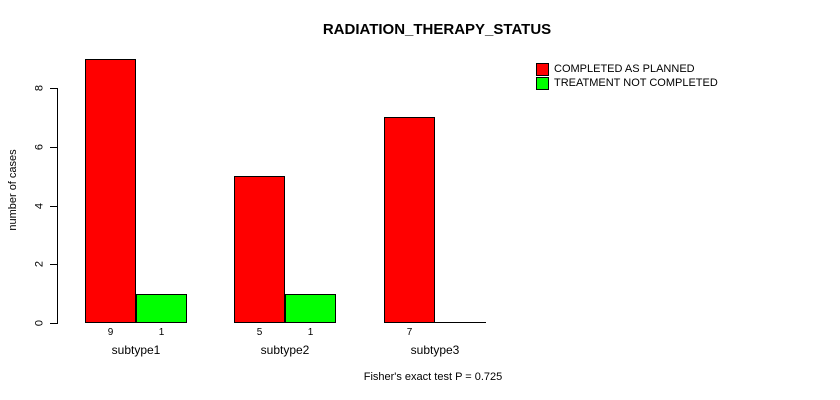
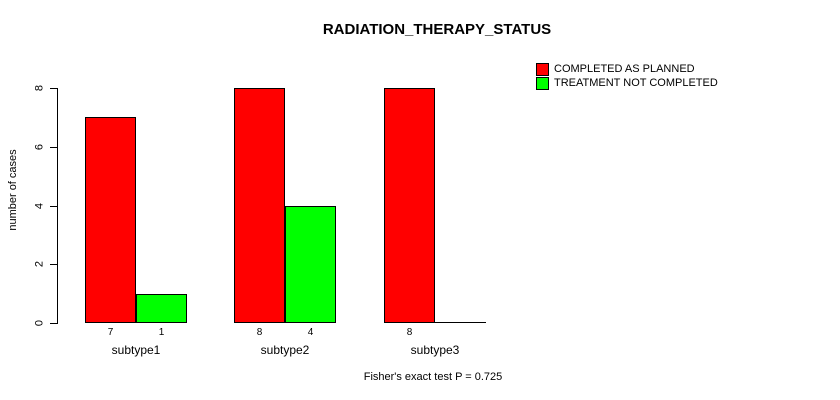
COMPLETED AS PLANNED/subtype1: 9 -> 7
COMPLETED AS PLANNED/subtype2: 5 -> 8
TREATMENT NOT COMPLETED/subtype2: 1 -> 4
COMPLETED AS PLANNED/subtype3: 7 -> 8
